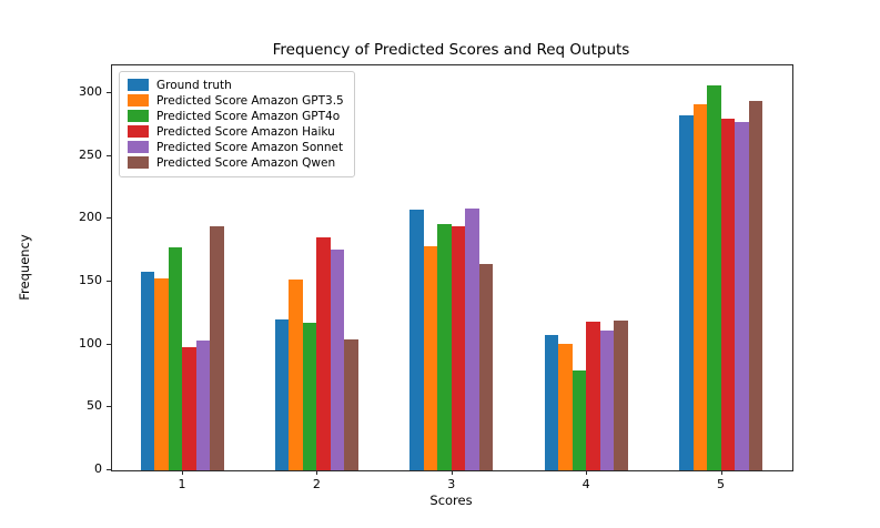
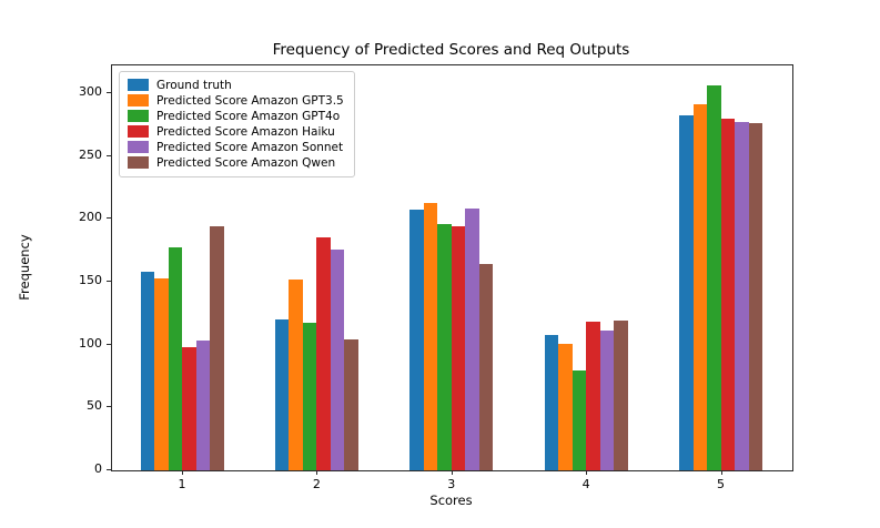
Predicted Score Amazon GPT3.5/3: 178 -> 213
Predicted Score Amazon Qwen/5: 294 -> 276
